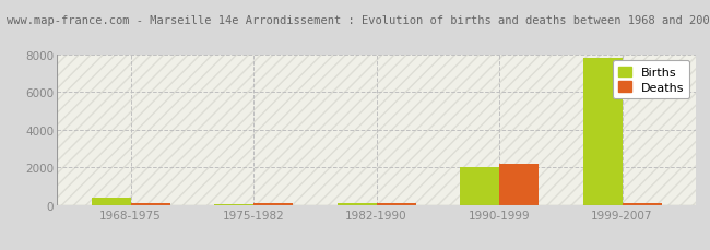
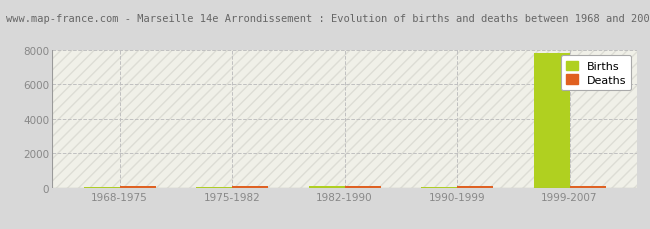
Births/1968-1975: 400 -> 100
Births/1990-1999: 2000 -> 0
Deaths/1990-1999: 2200 -> 100
